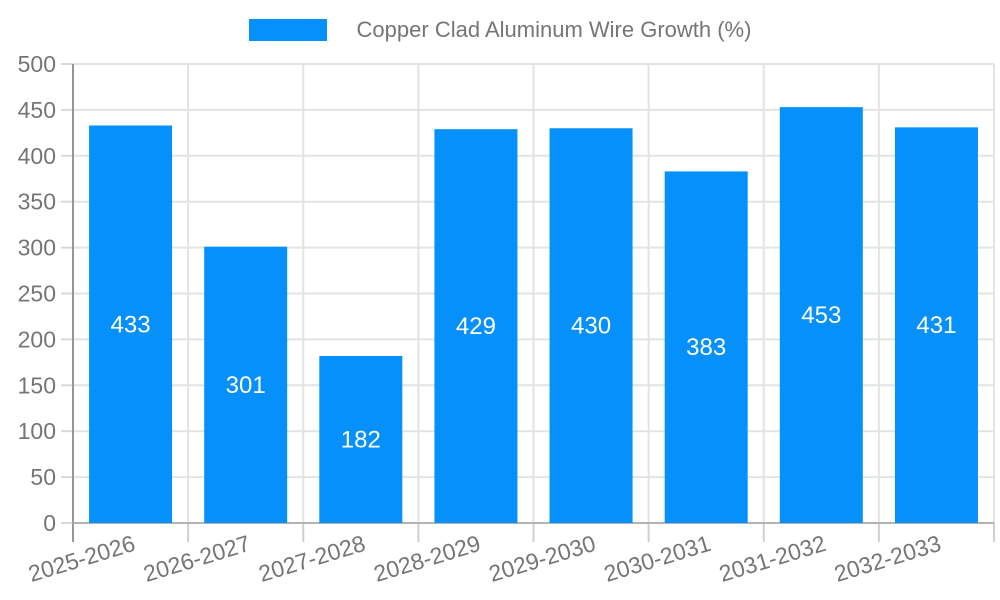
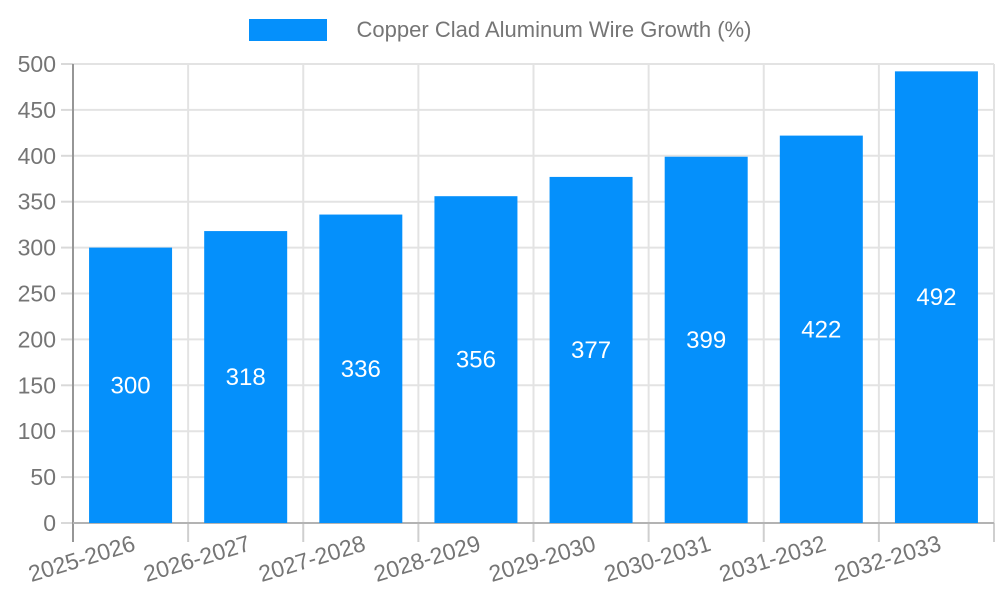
2025-2026: 433 -> 300
2026-2027: 301 -> 318
2027-2028: 182 -> 336
2028-2029: 429 -> 356
2029-2030: 430 -> 377
2030-2031: 383 -> 399
2031-2032: 453 -> 422
2032-2033: 431 -> 492
